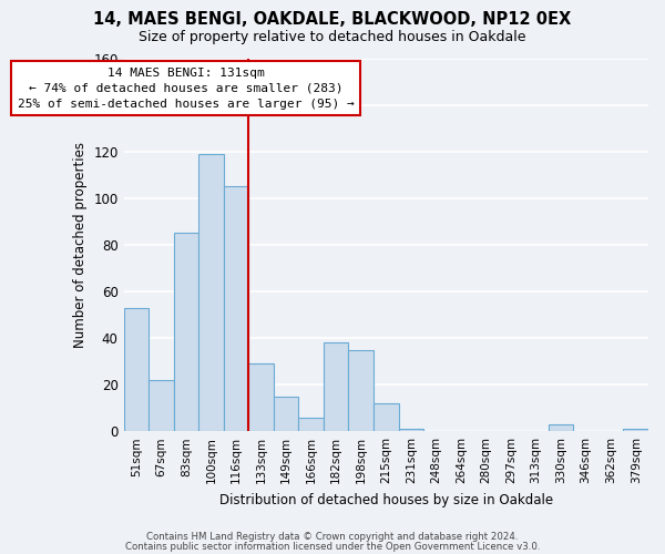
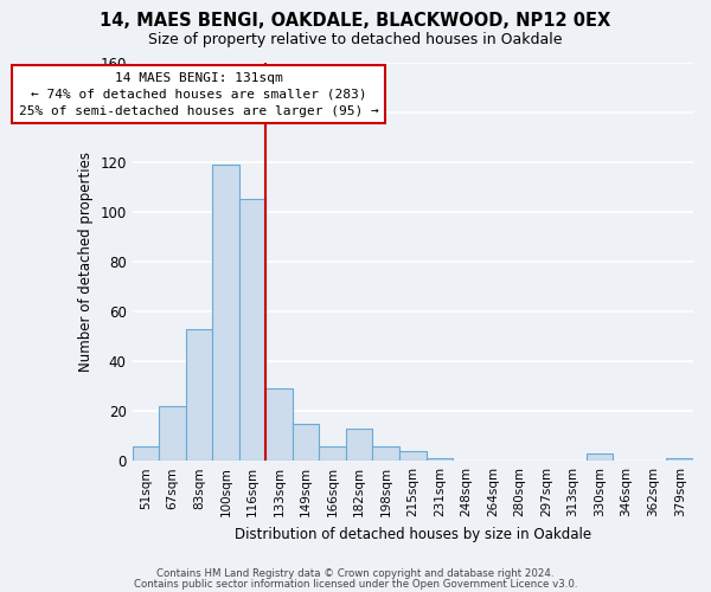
51sqm: 53 -> 6
83sqm: 85 -> 53
182sqm: 38 -> 13
198sqm: 35 -> 6
215sqm: 12 -> 4
